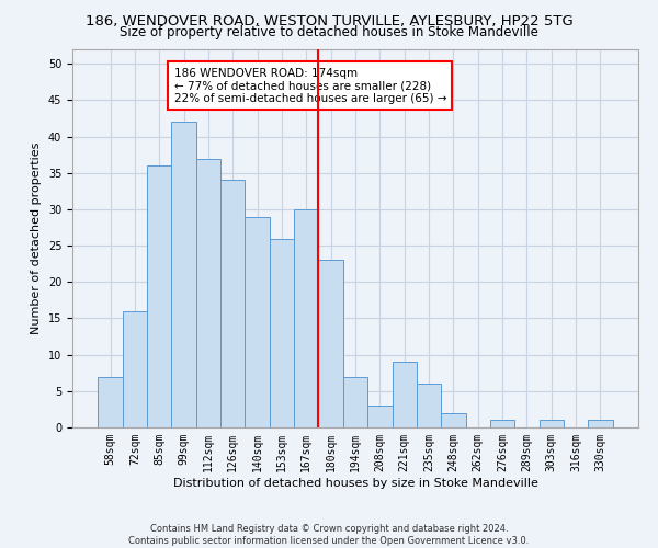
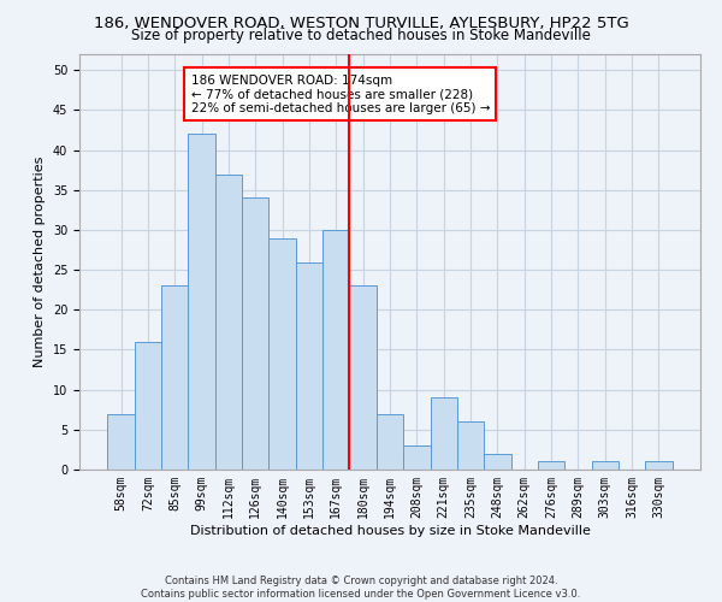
85sqm: 36 -> 23
